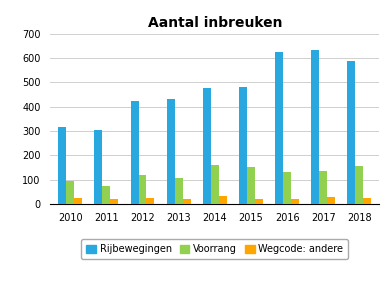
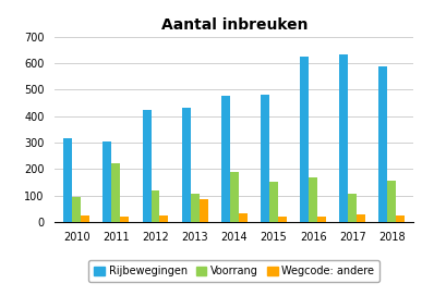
Voorrang/2011: 72 -> 220
Wegcode: andere/2013: 18 -> 85
Voorrang/2014: 160 -> 190
Voorrang/2016: 130 -> 170
Voorrang/2017: 137 -> 105
